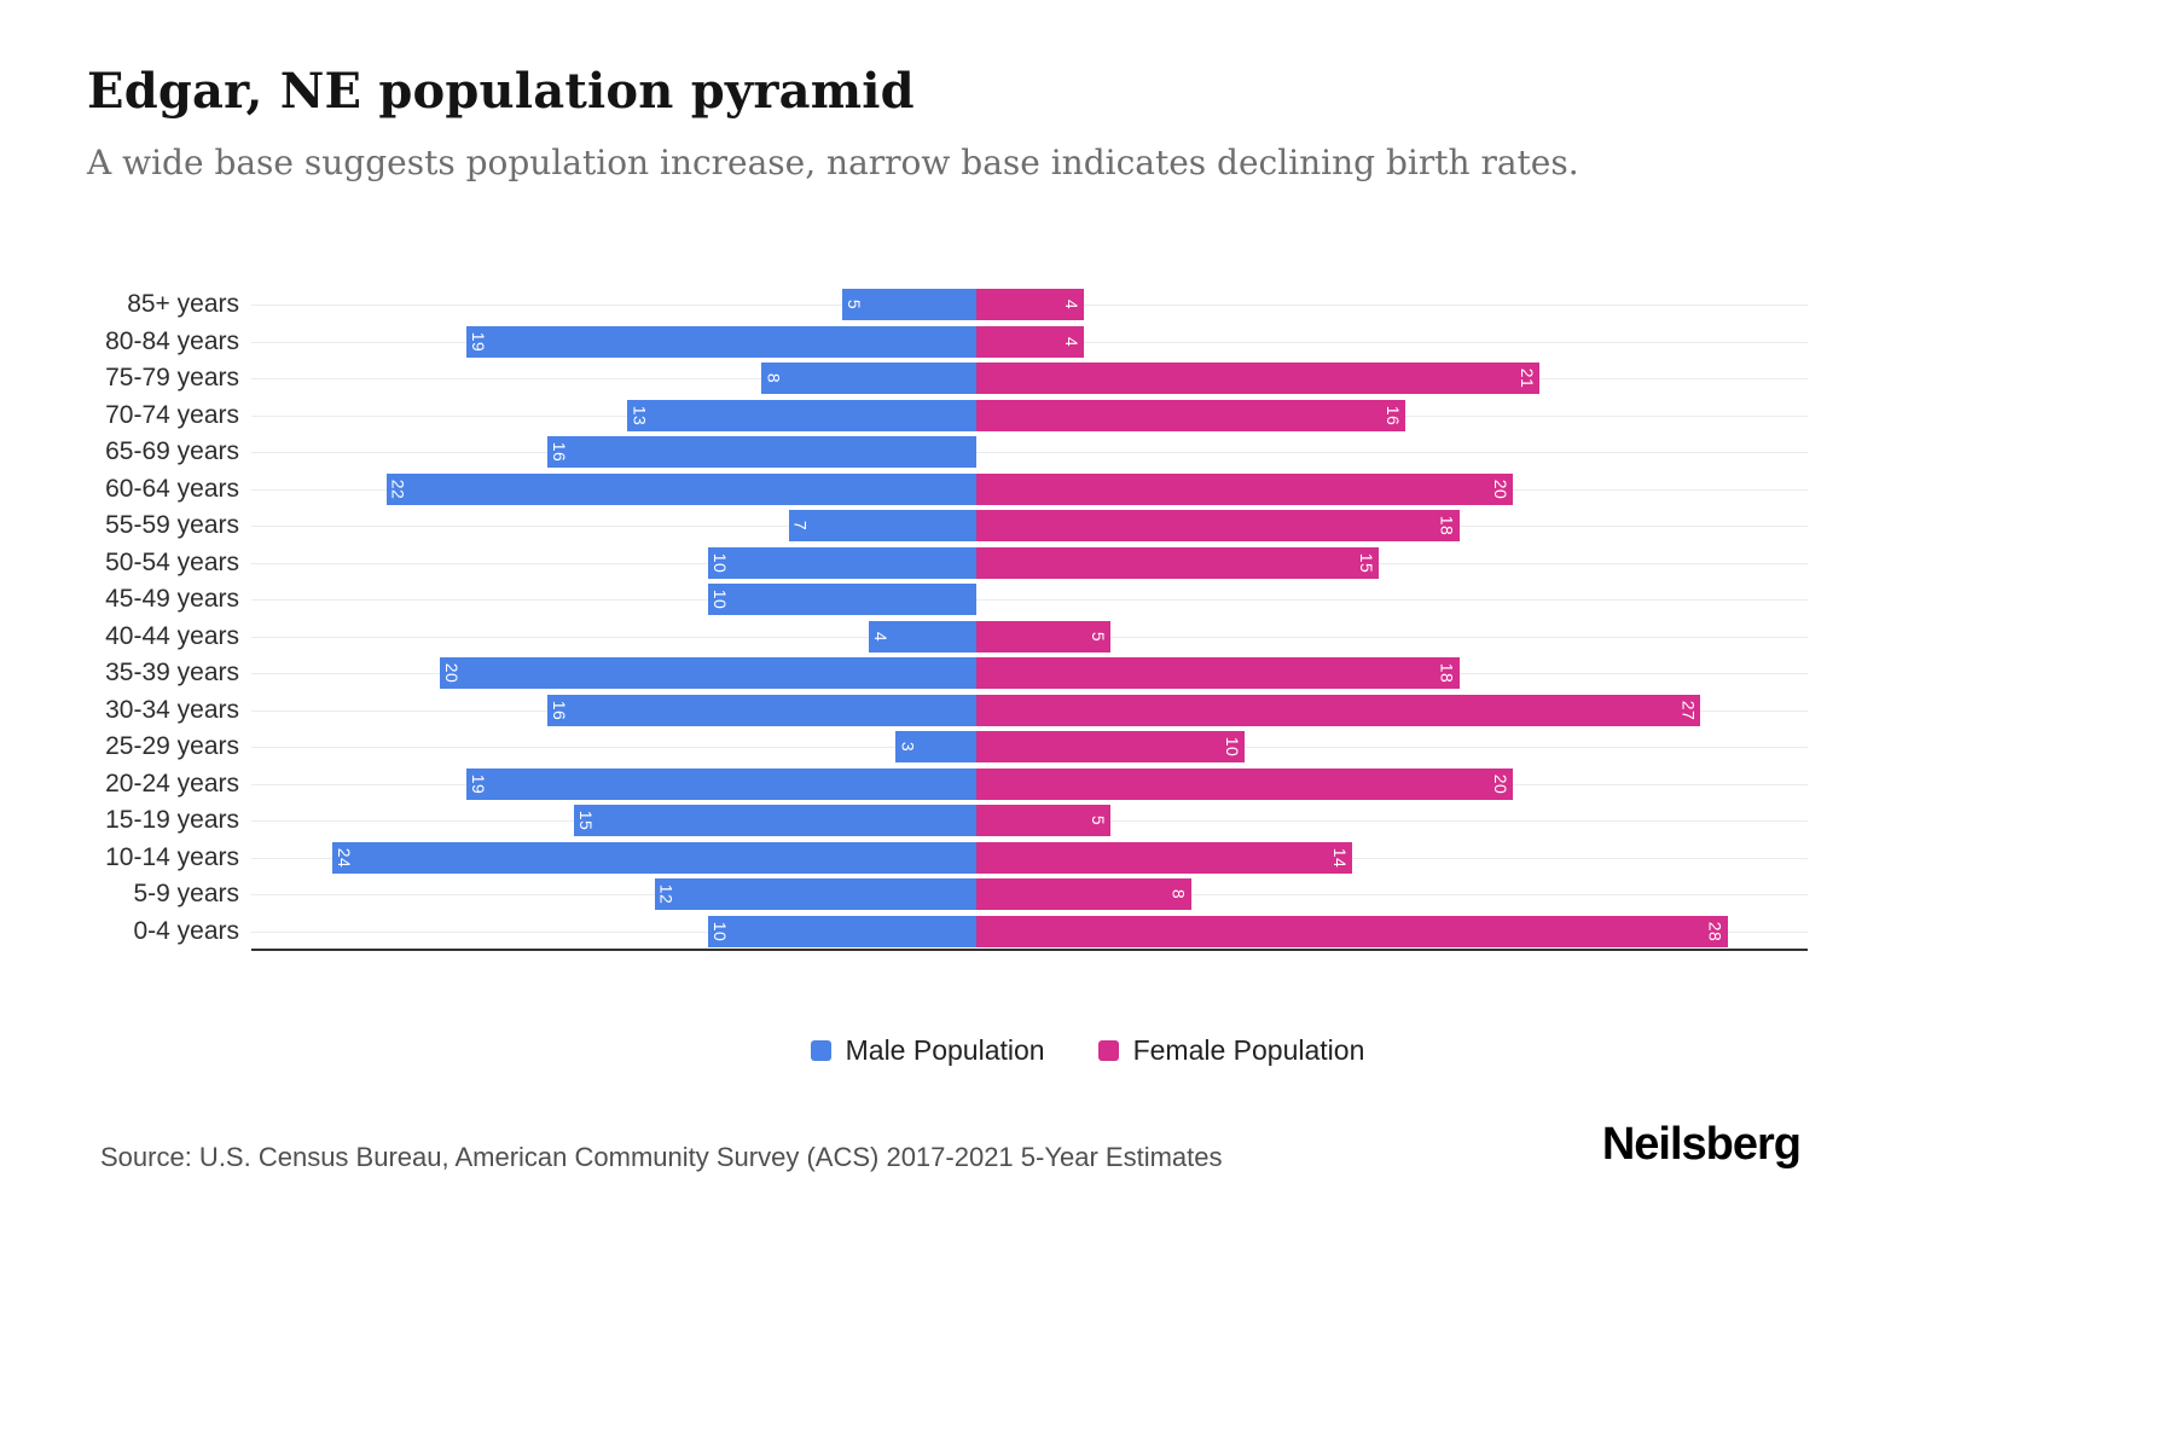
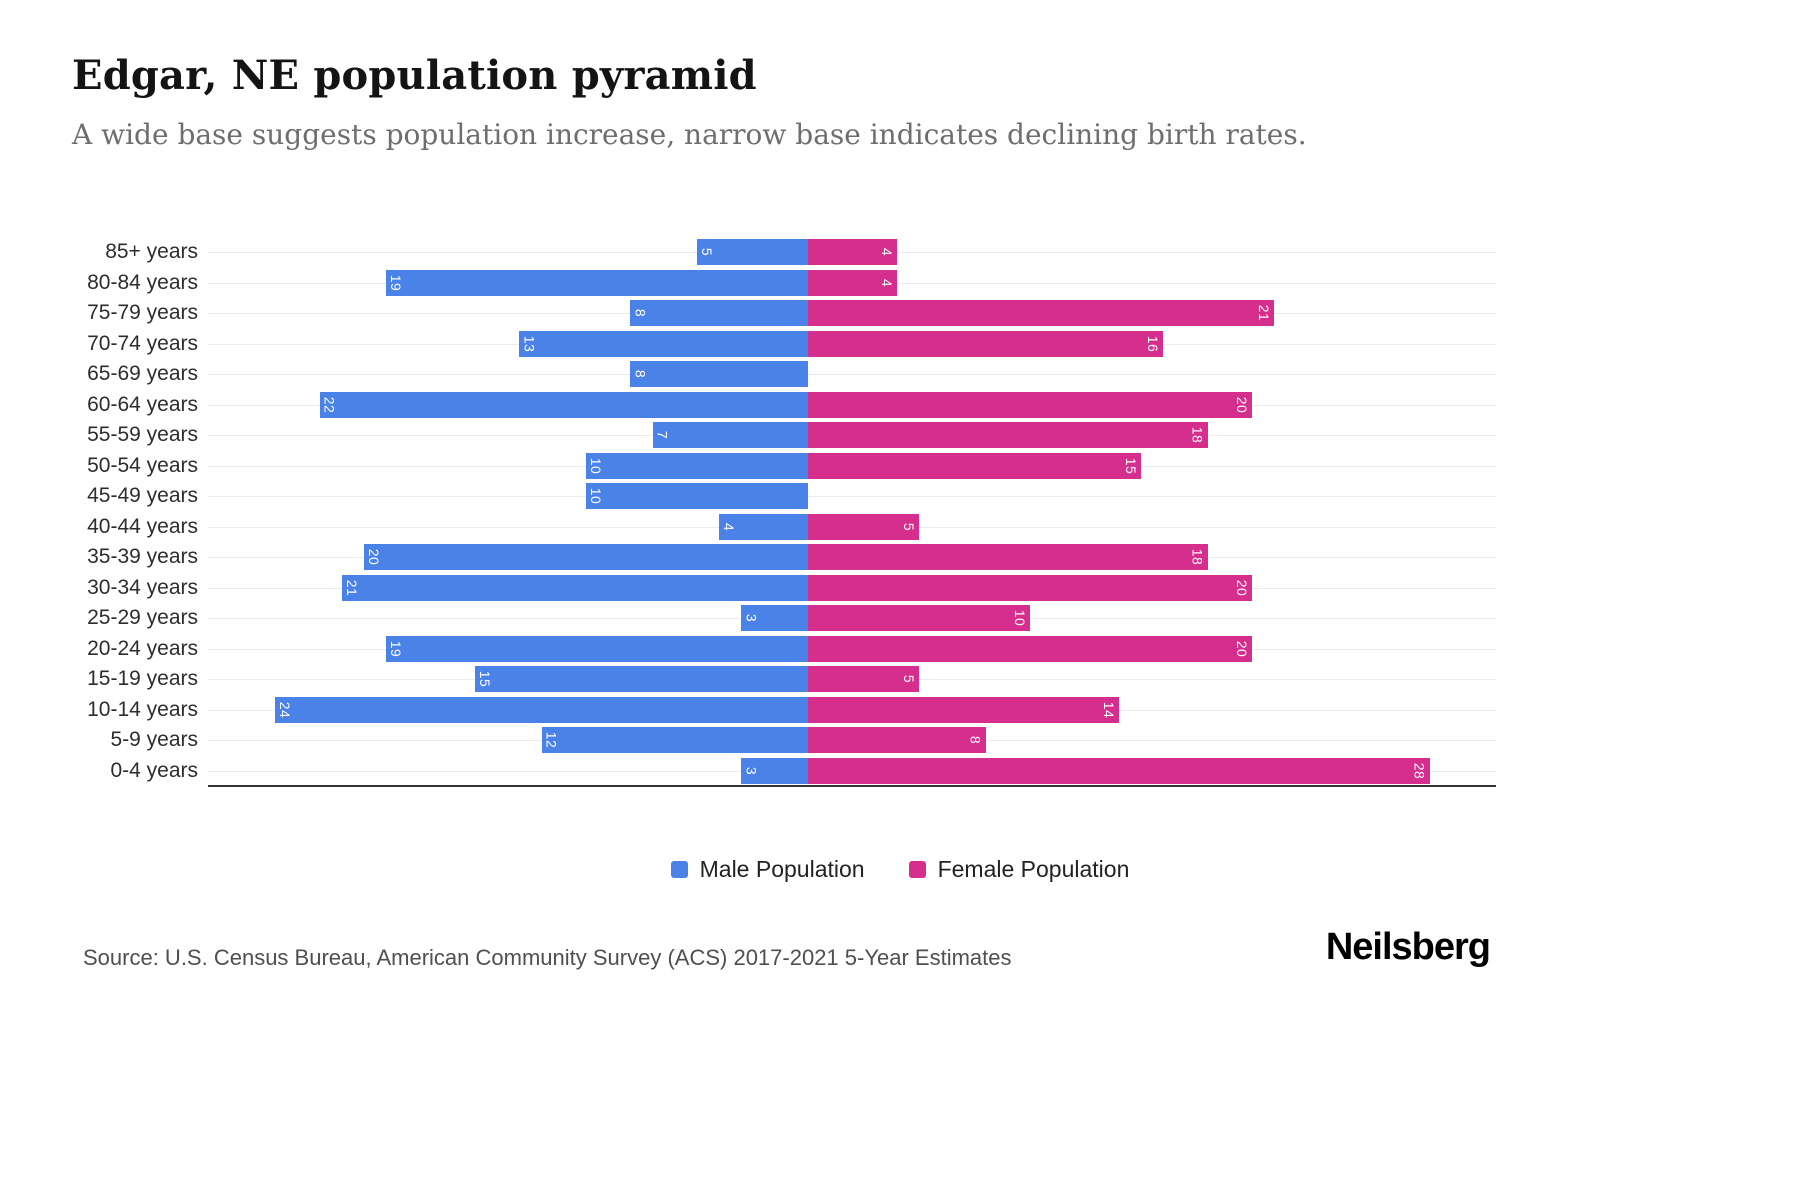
Male Population/65-69 years: 16 -> 8
Male Population/30-34 years: 16 -> 21
Female Population/30-34 years: 27 -> 20
Male Population/0-4 years: 10 -> 3
